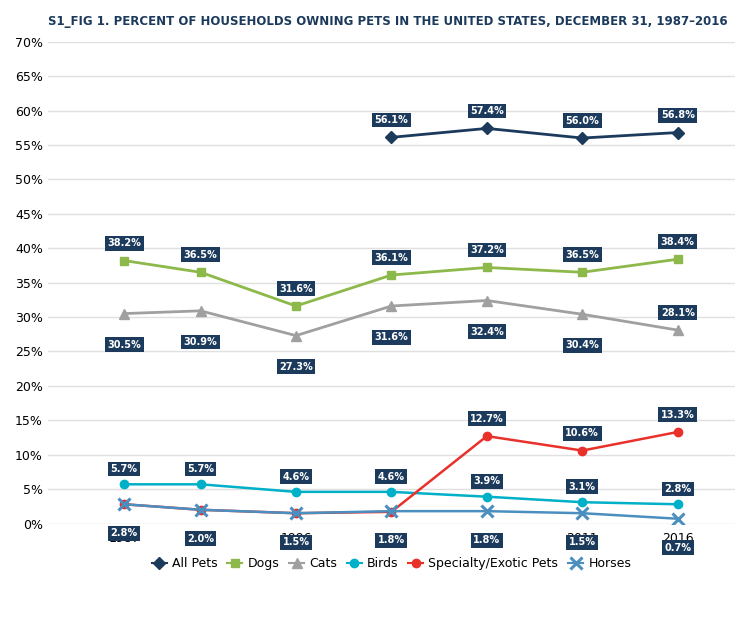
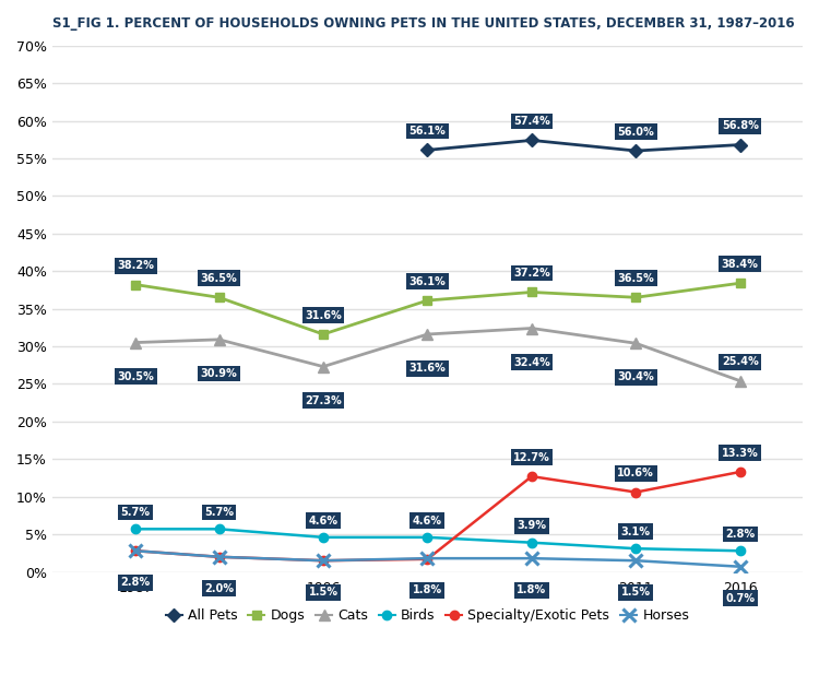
Cats/2016: 28.1% -> 25.4%
